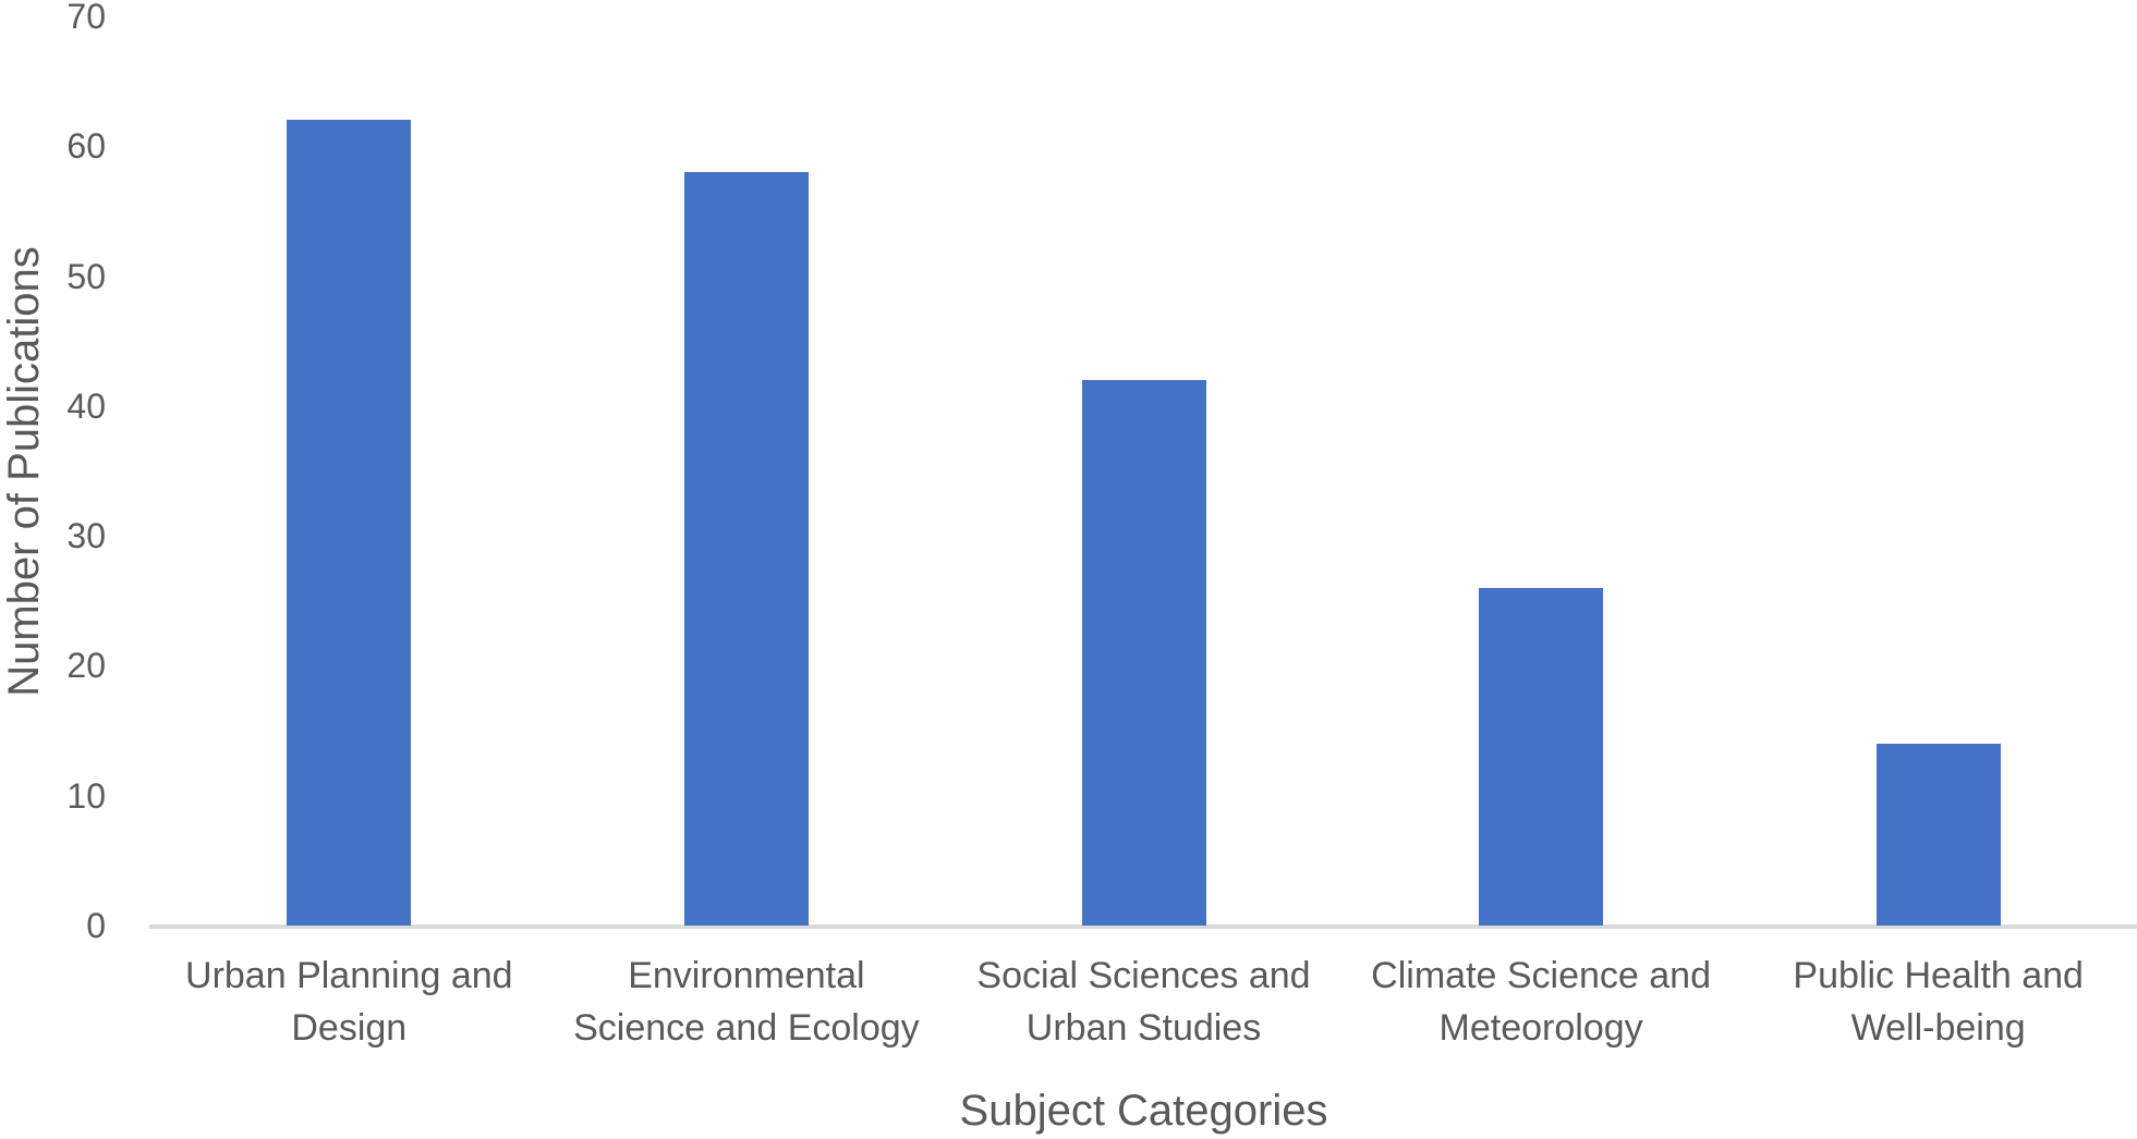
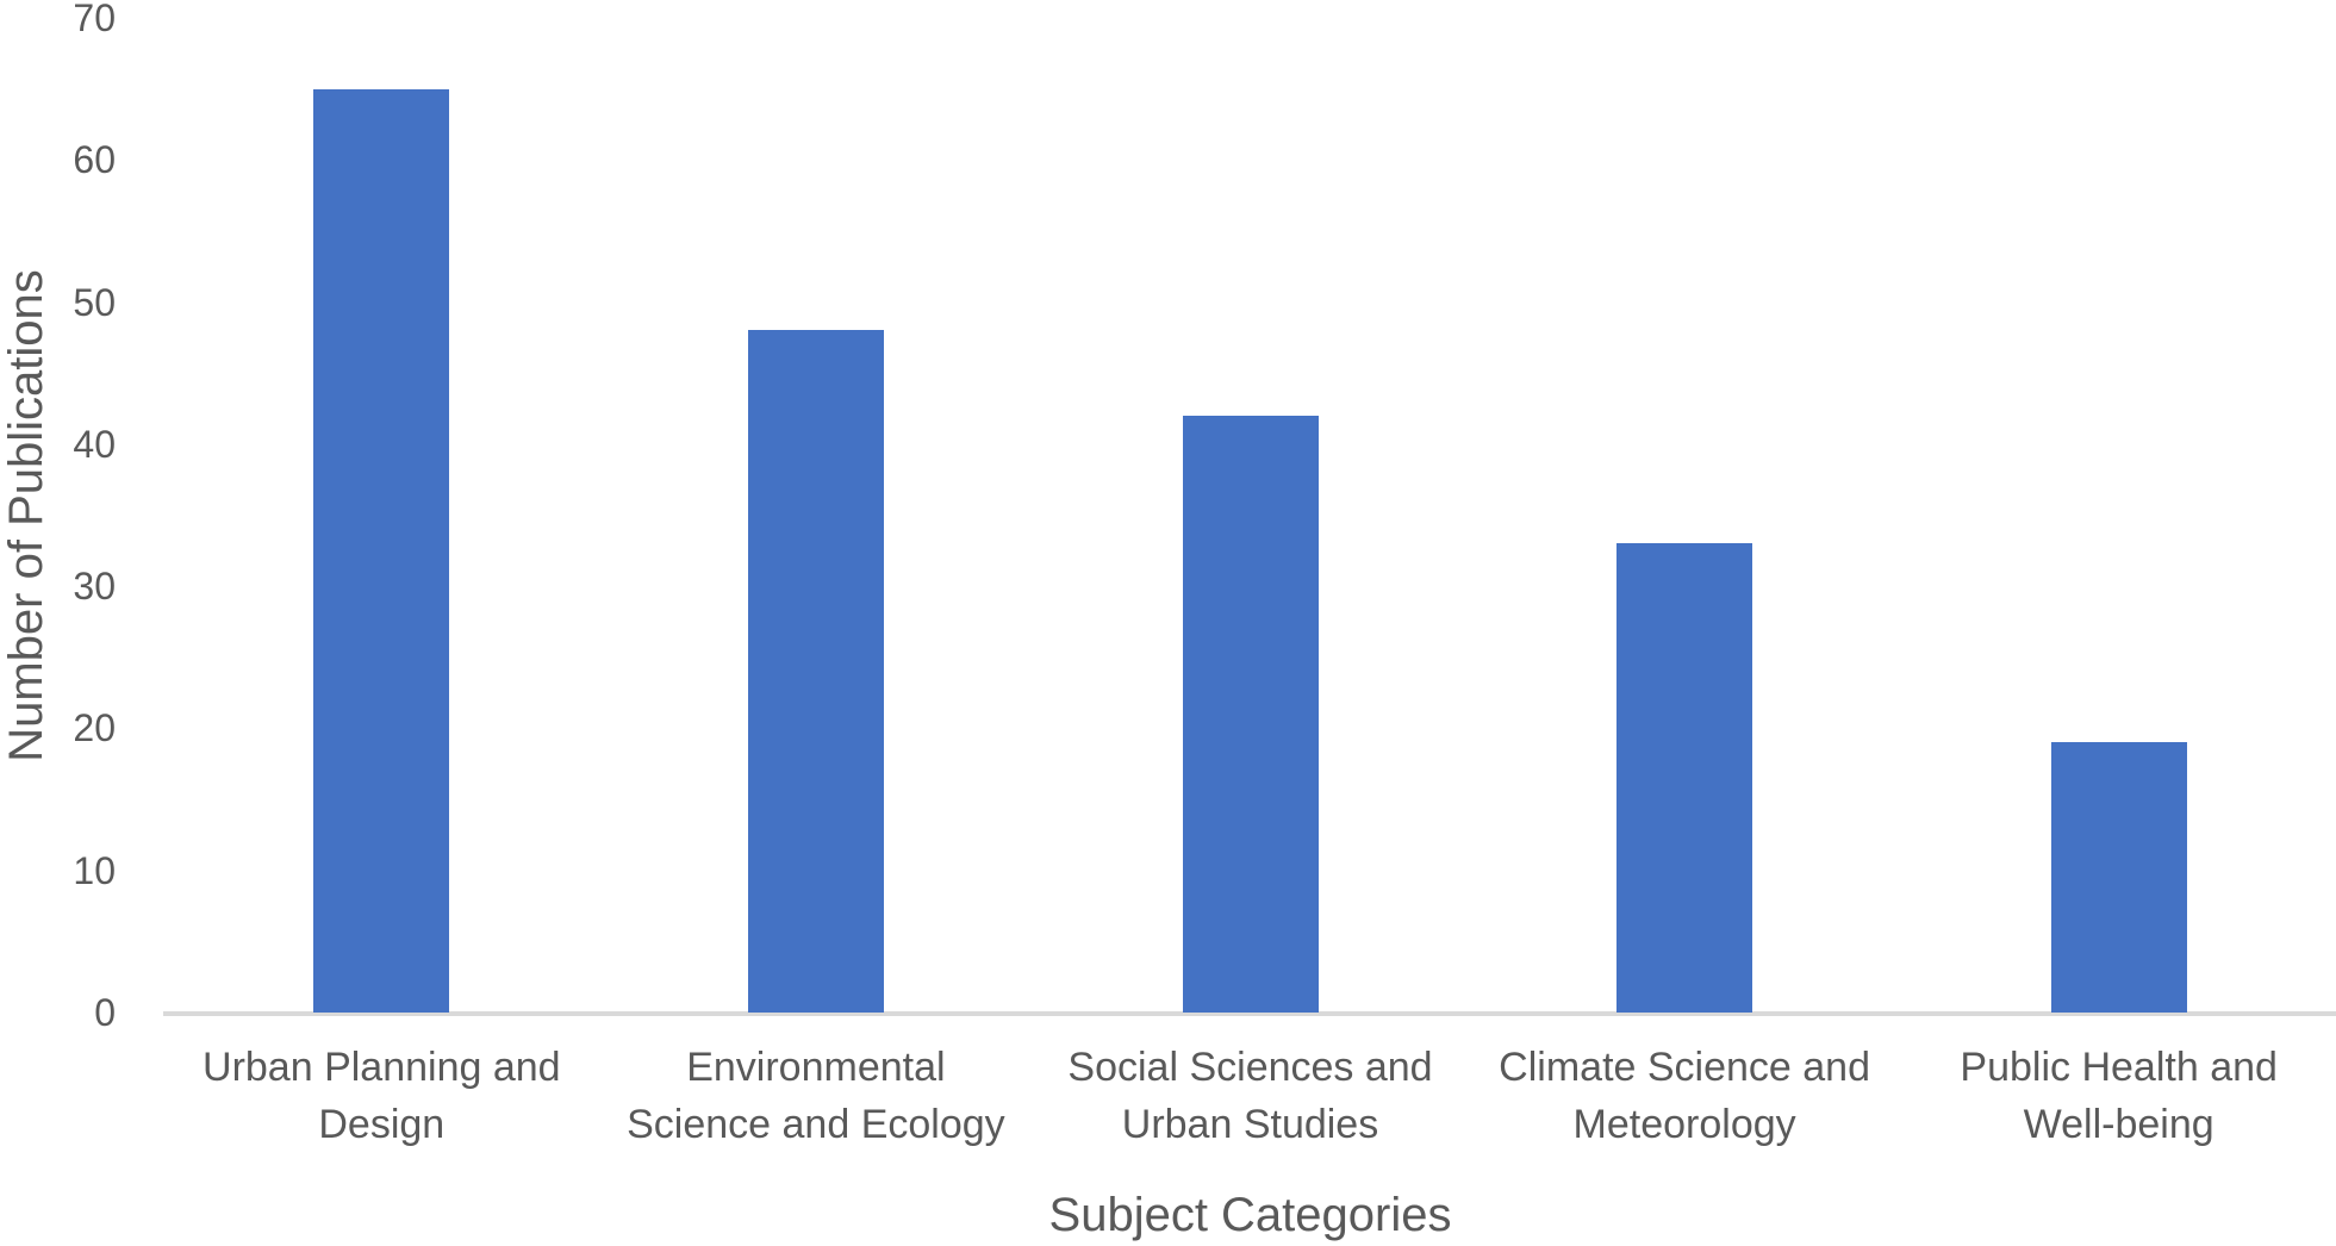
Urban Planning and Design: 62 -> 65
Environmental Science and Ecology: 58 -> 48
Climate Science and Meteorology: 26 -> 33
Public Health and Well-being: 14 -> 19
